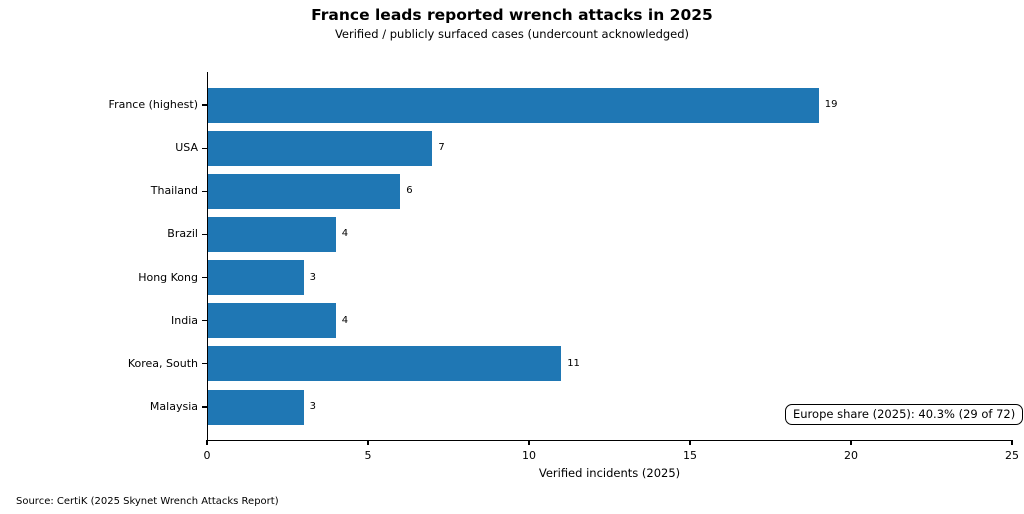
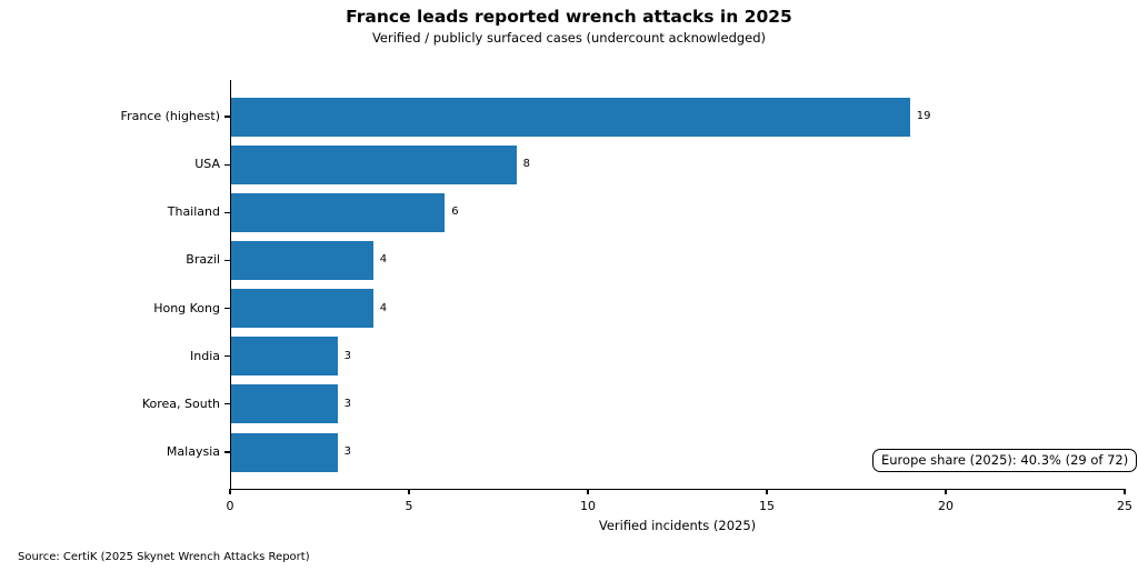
USA: 7 -> 8
Hong Kong: 3 -> 4
India: 4 -> 3
Korea, South: 11 -> 3
